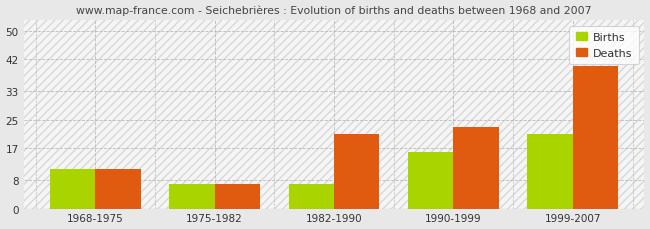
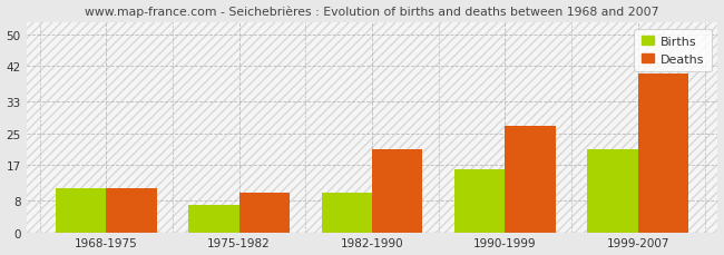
Deaths/1975-1982: 7 -> 10
Births/1982-1990: 7 -> 10
Deaths/1990-1999: 23 -> 27
